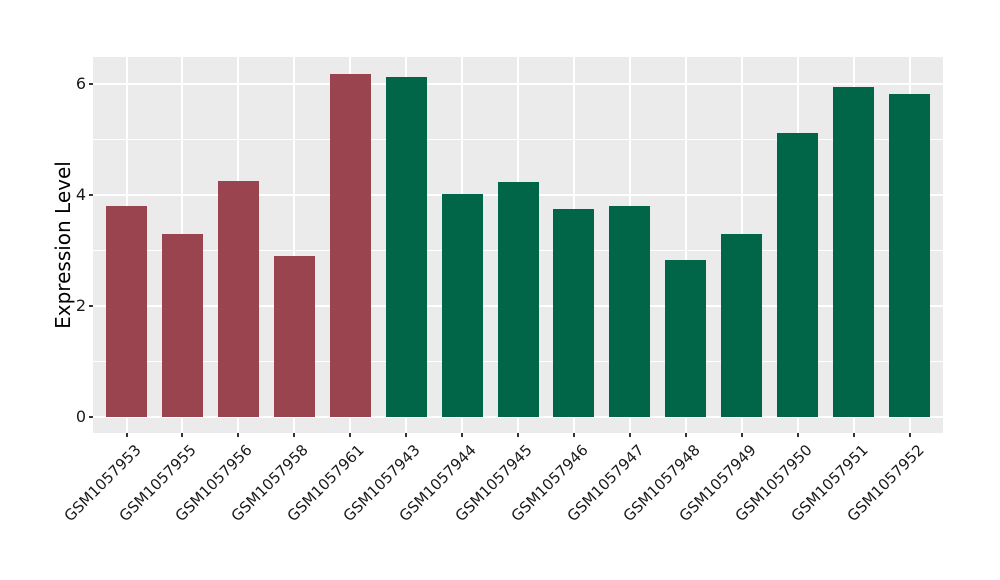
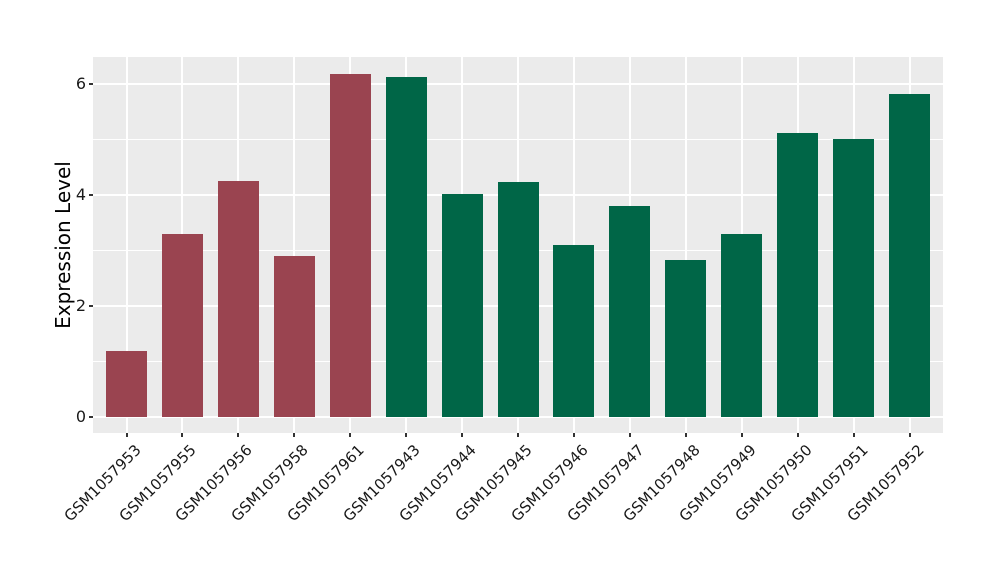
GSM1057953: 3.8 -> 1.2
GSM1057946: 3.7 -> 3.1
GSM1057951: 5.9 -> 5.0
